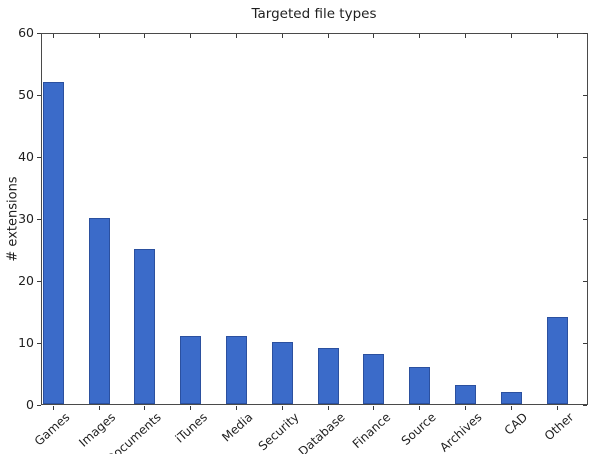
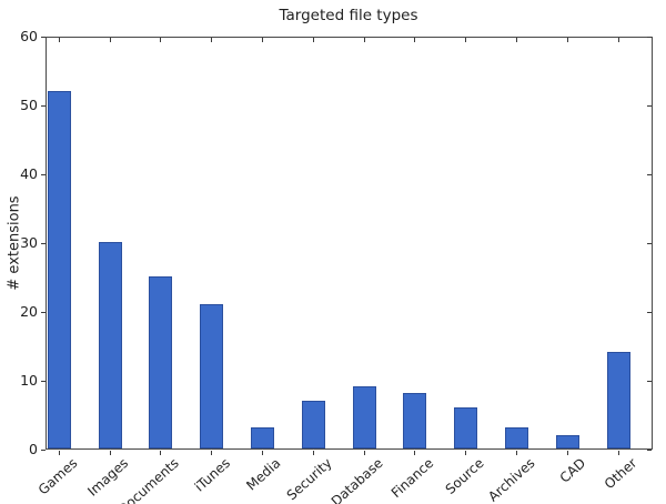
iTunes: 11 -> 21
Media: 11 -> 3
Security: 10 -> 7
